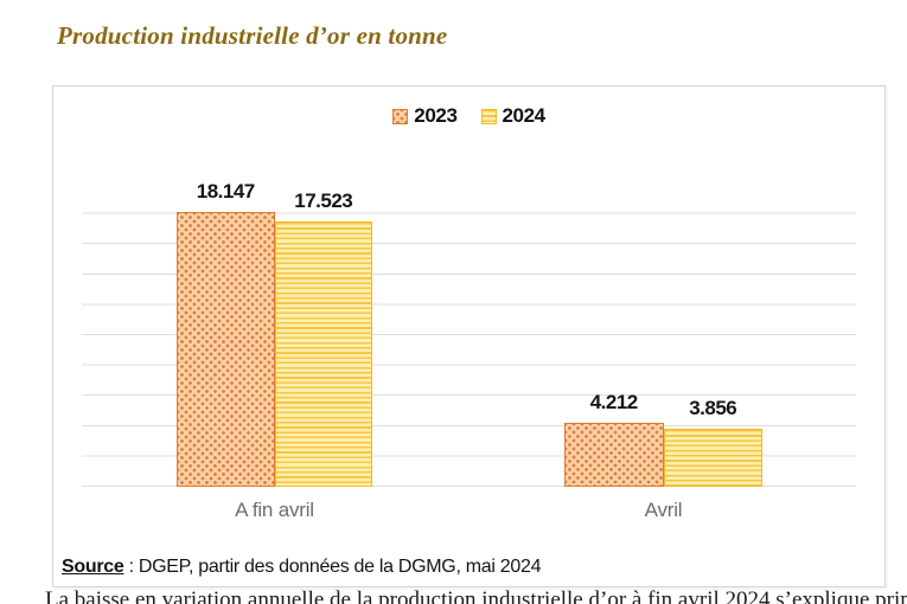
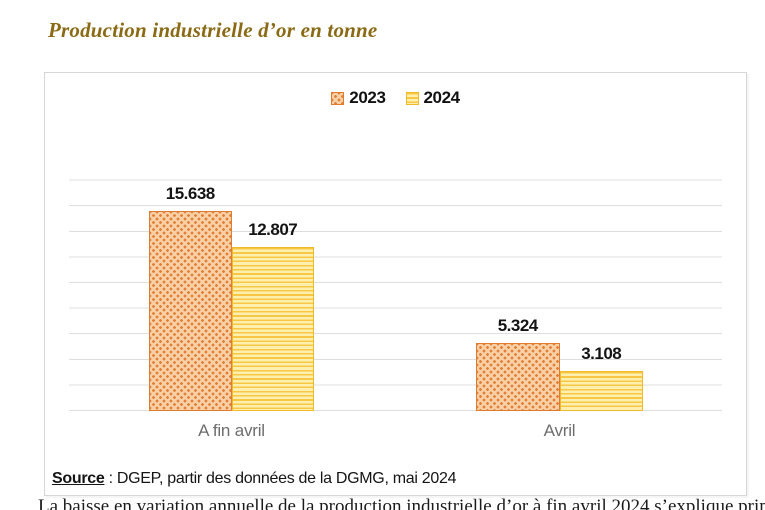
2023/A fin avril: 18.147 -> 15.638
2024/A fin avril: 17.523 -> 12.807
2023/Avril: 4.212 -> 5.324
2024/Avril: 3.856 -> 3.108
